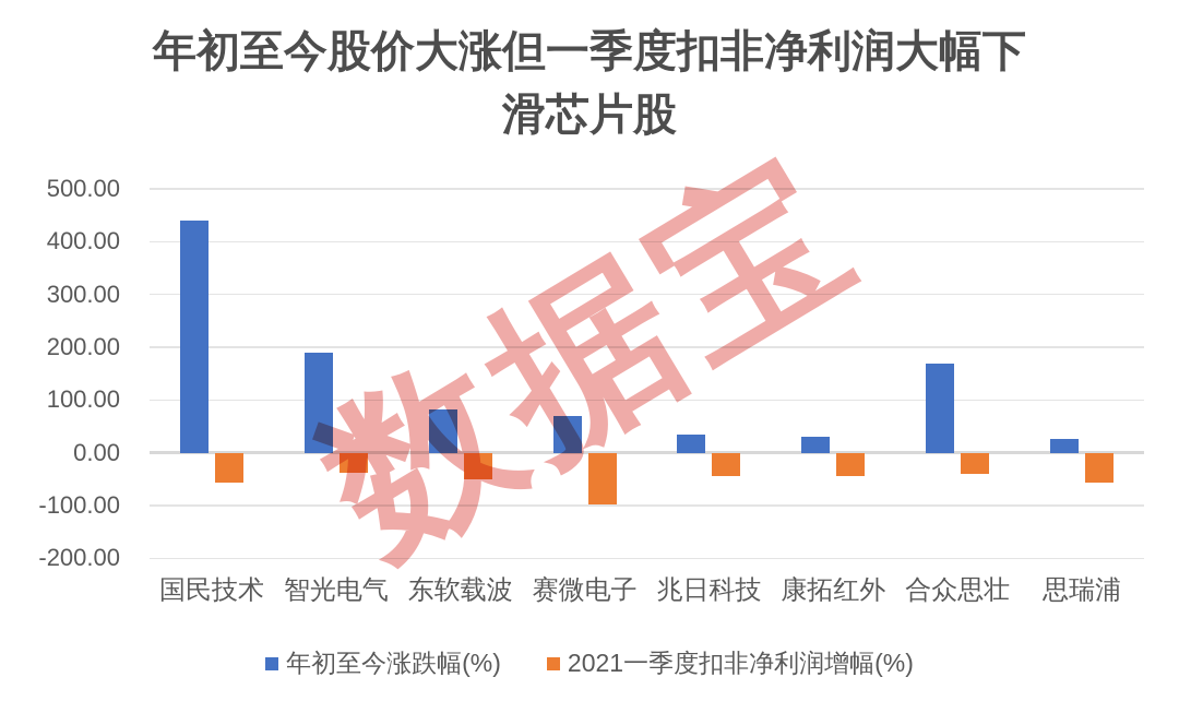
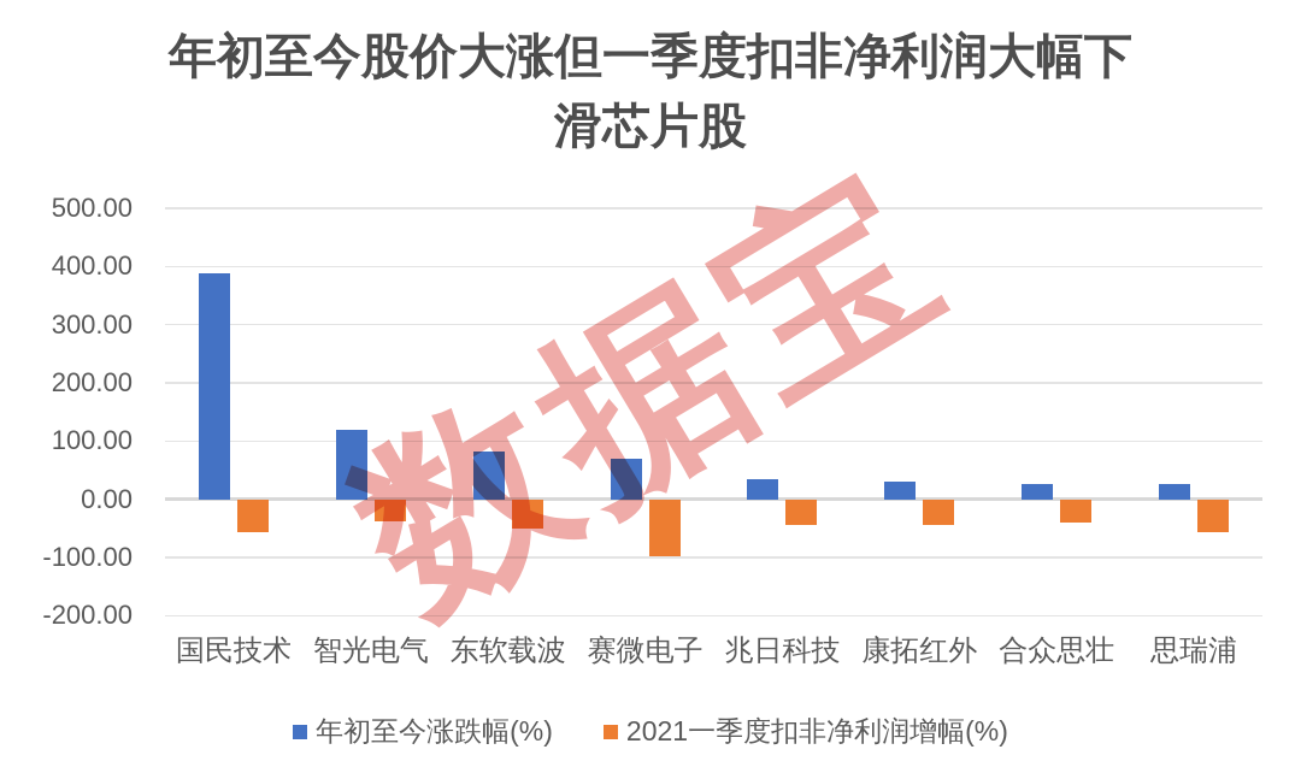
年初至今涨跌幅(%)/国民技术: 440 -> 390
年初至今涨跌幅(%)/智光电气: 190 -> 120
年初至今涨跌幅(%)/合众思壮: 170 -> 30
